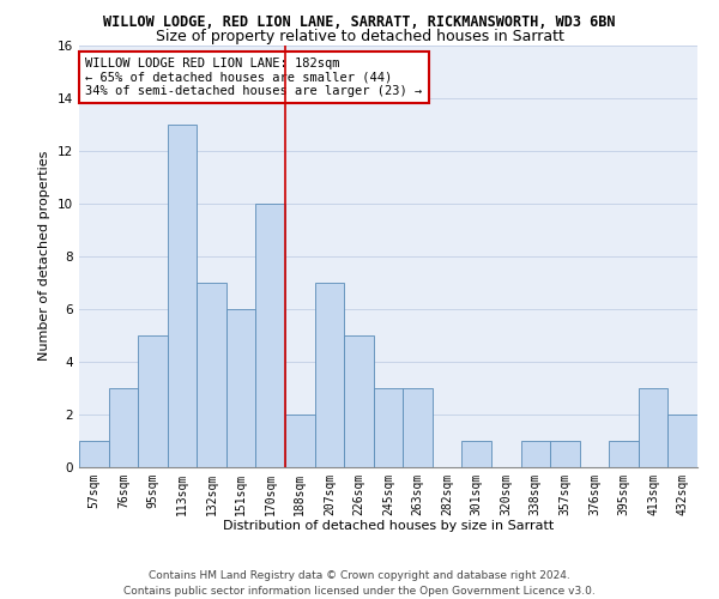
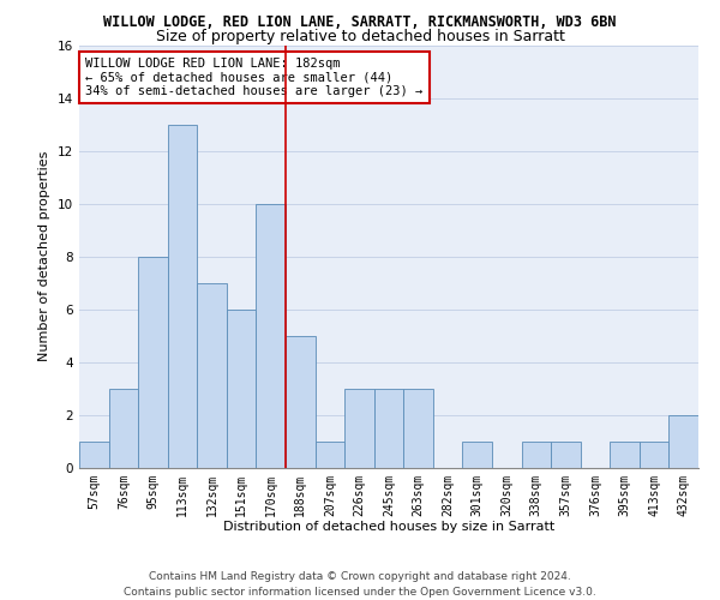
95sqm: 5 -> 8
188sqm: 2 -> 5
207sqm: 7 -> 1
226sqm: 5 -> 3
413sqm: 3 -> 1
